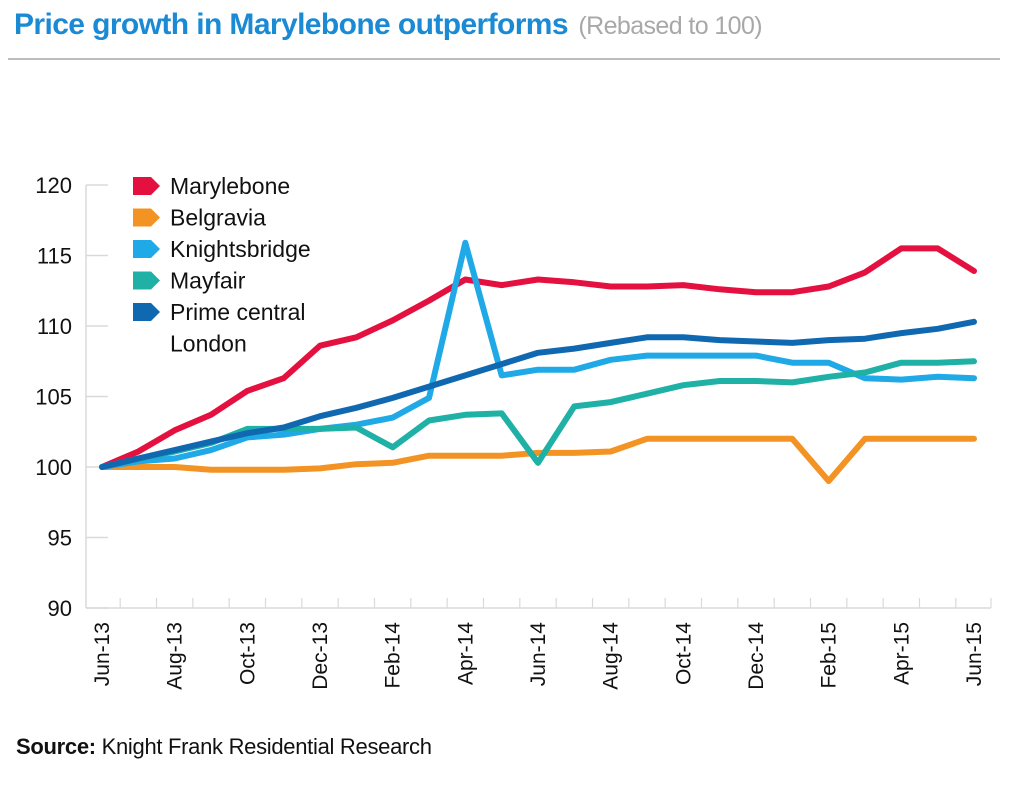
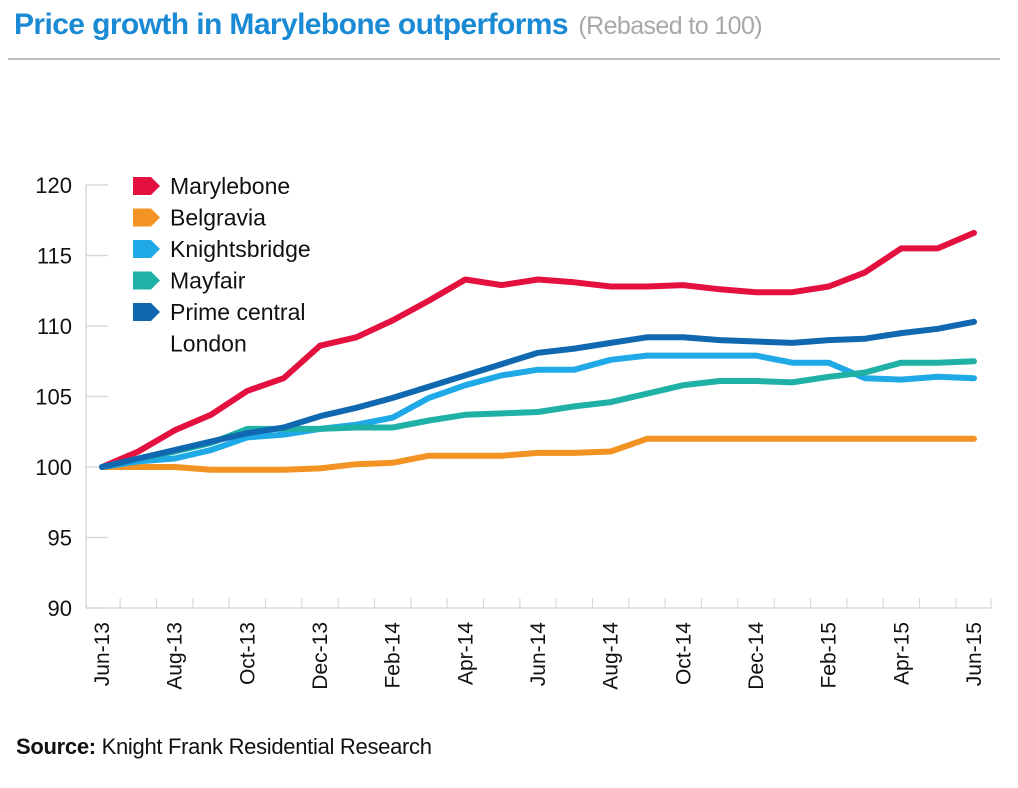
Mayfair/Feb-14: 101.4 -> 102.8
Knightsbridge/Apr-14: 115.9 -> 105.8
Mayfair/Jun-14: 100.3 -> 103.9
Belgravia/Feb-15: 99.0 -> 102.0
Marylebone/Jun-15: 113.9 -> 116.6
